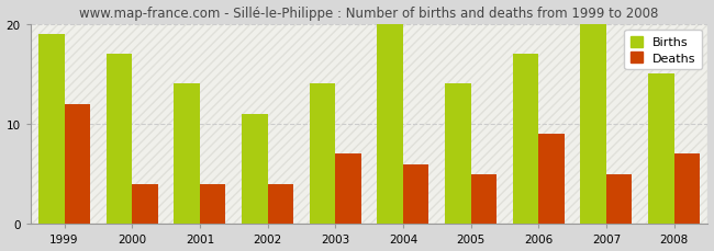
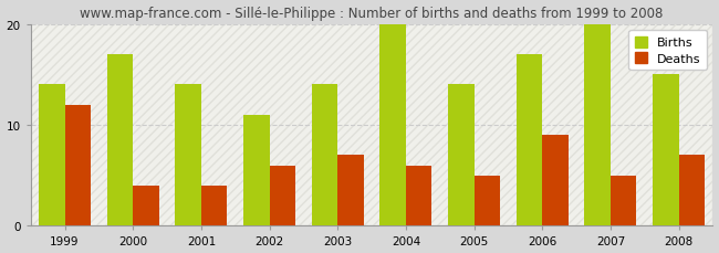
Births/1999: 19 -> 14
Deaths/2002: 4 -> 6
